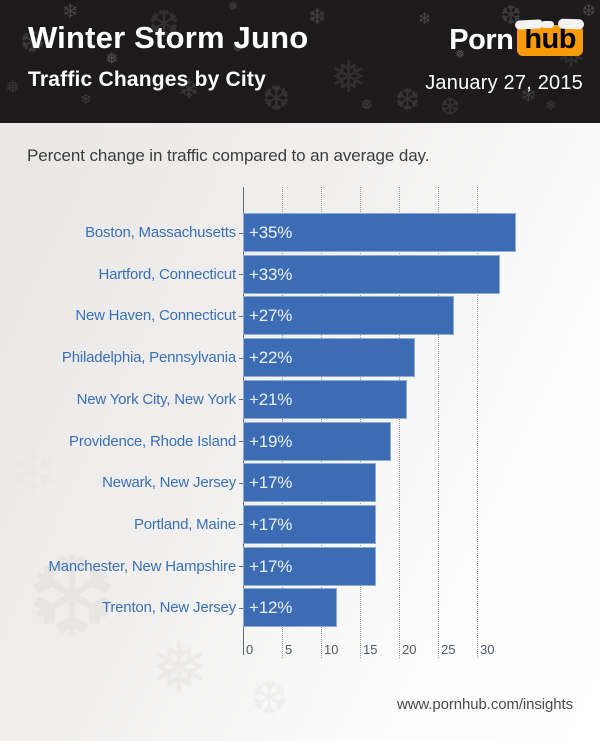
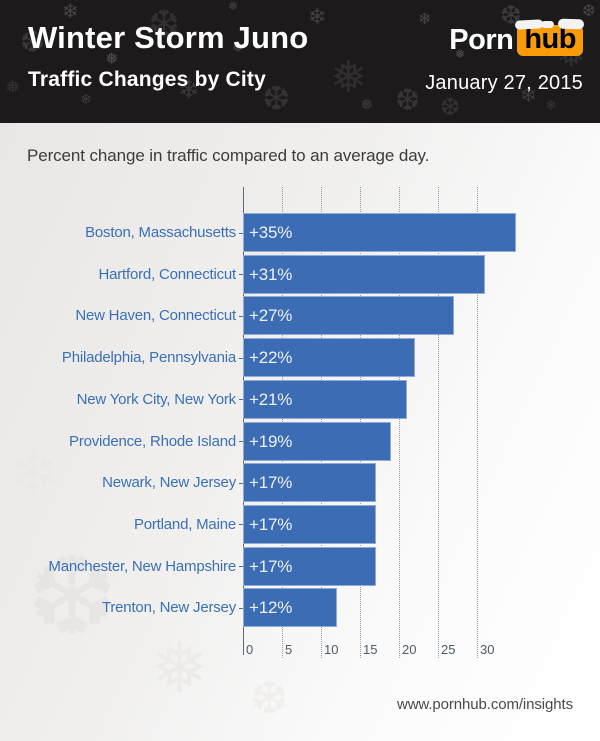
Hartford, Connecticut: +33% -> +31%
